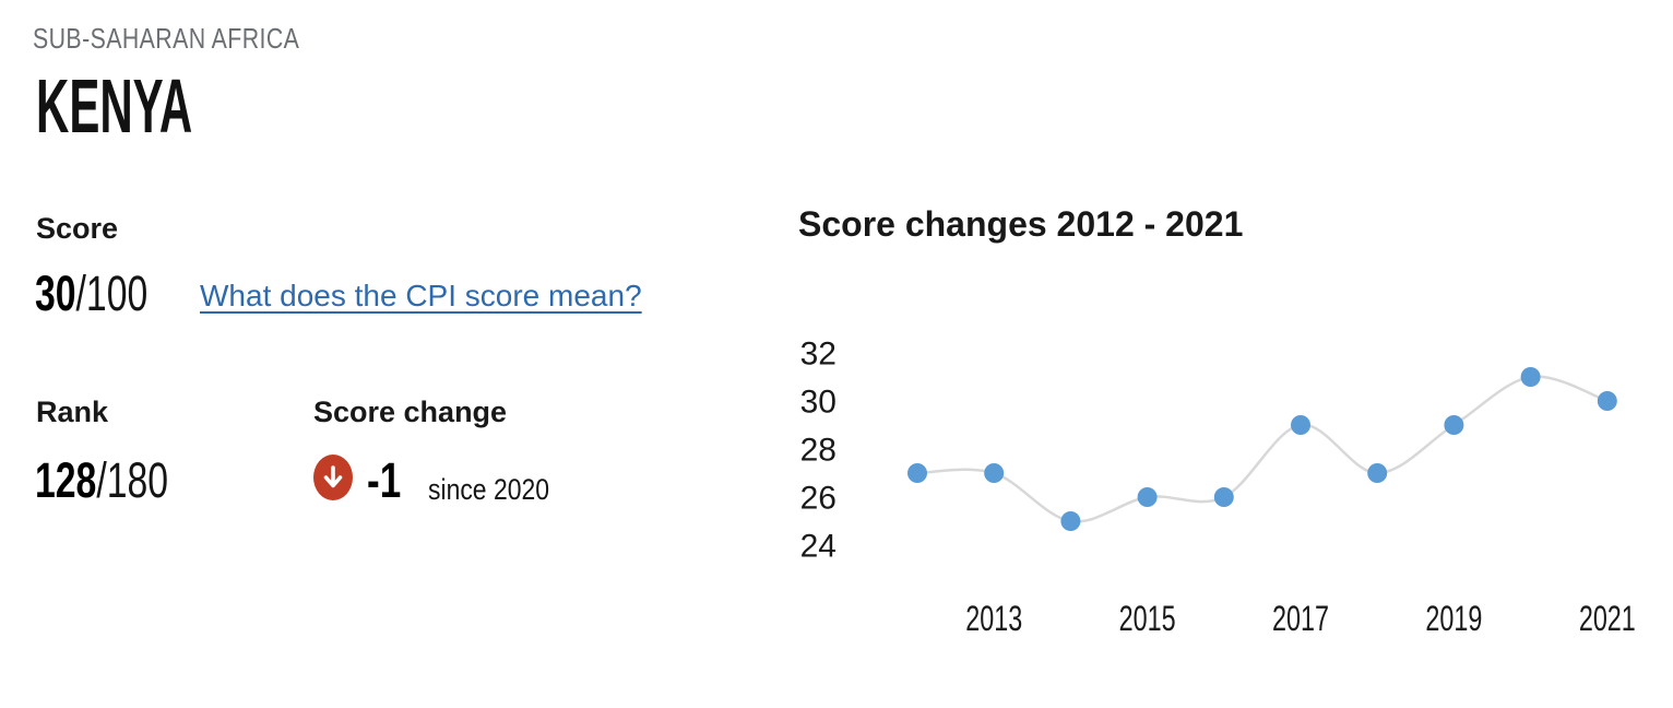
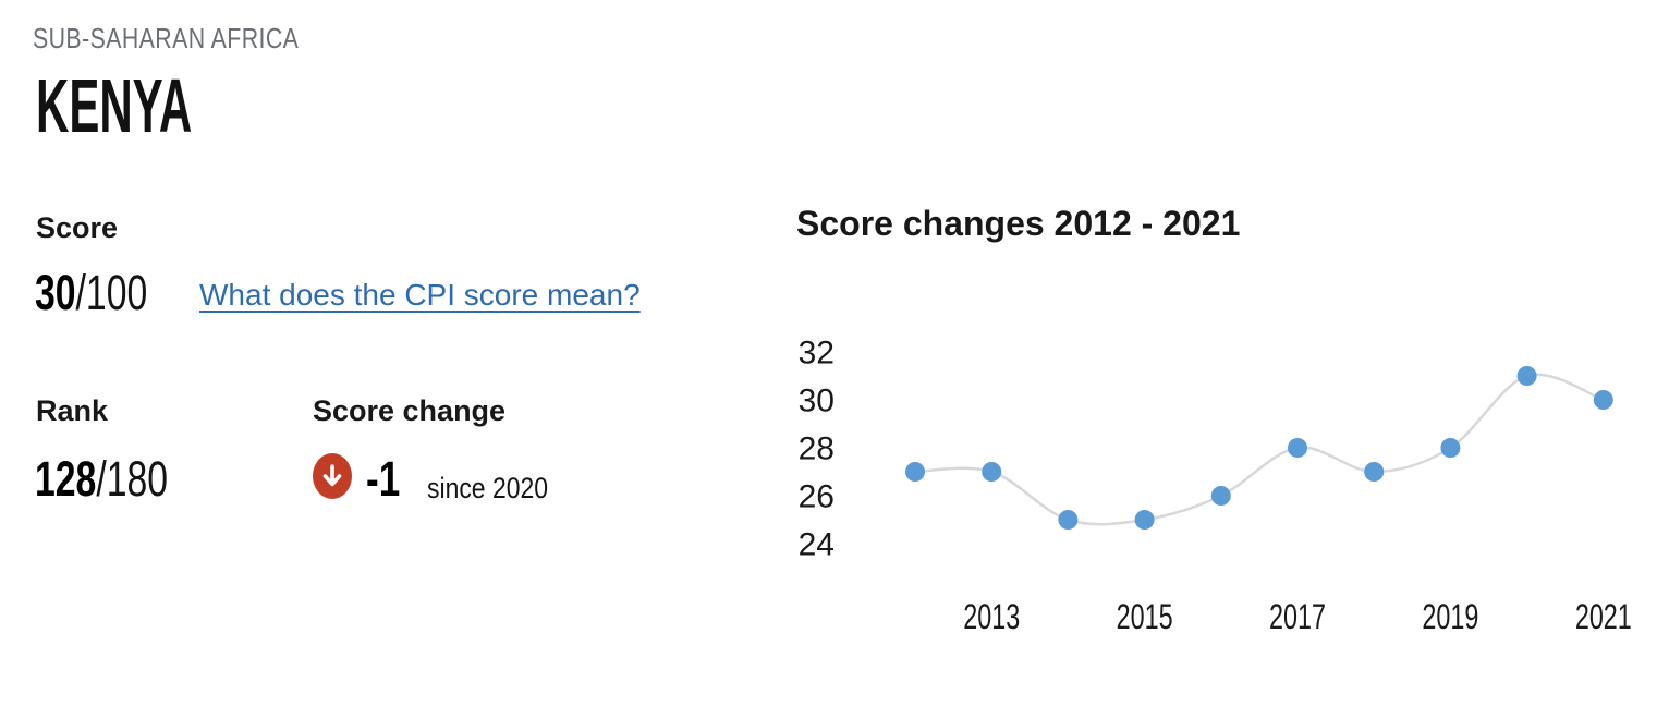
2015: 26 -> 25
2017: 29 -> 28
2019: 29 -> 28
